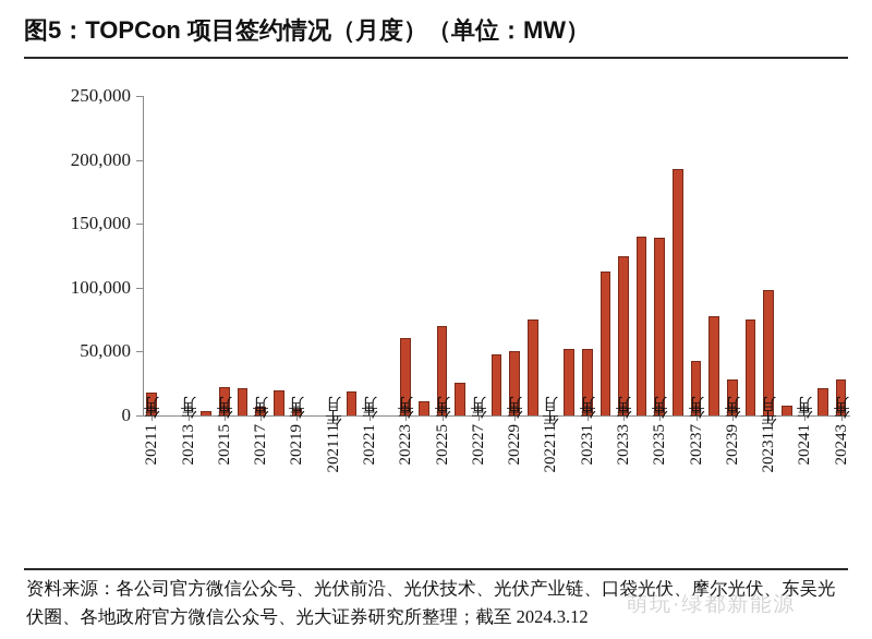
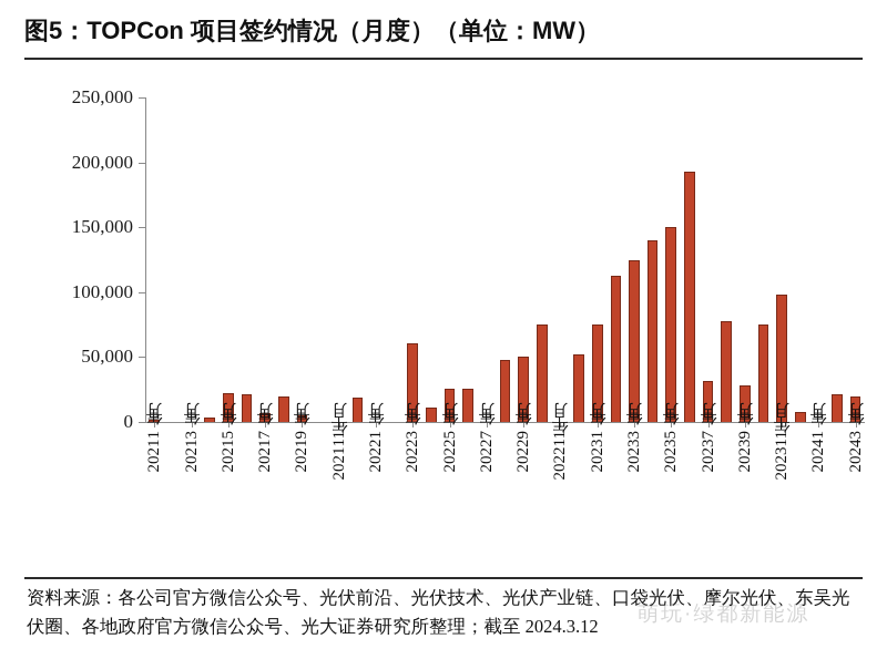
2021年1月: 18000 -> 2000
2022年5月: 70000 -> 26000
2023年1月: 52000 -> 75000
2023年5月: 139000 -> 150000
2023年7月: 43000 -> 32000
2024年3月: 28000 -> 20000
